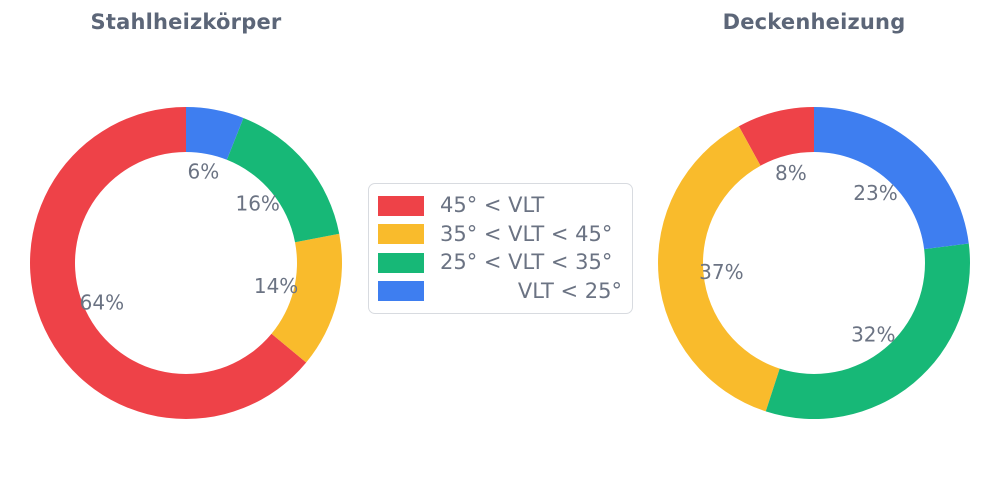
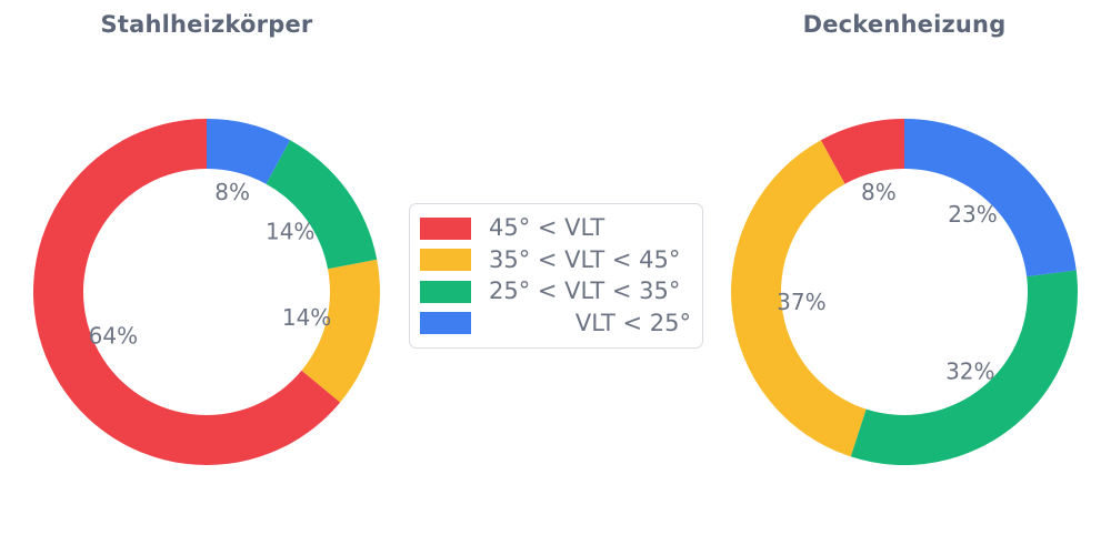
Stahlheizkörper/25° < VLT < 35°: 16% -> 14%
Stahlheizkörper/VLT < 25°: 6% -> 8%
